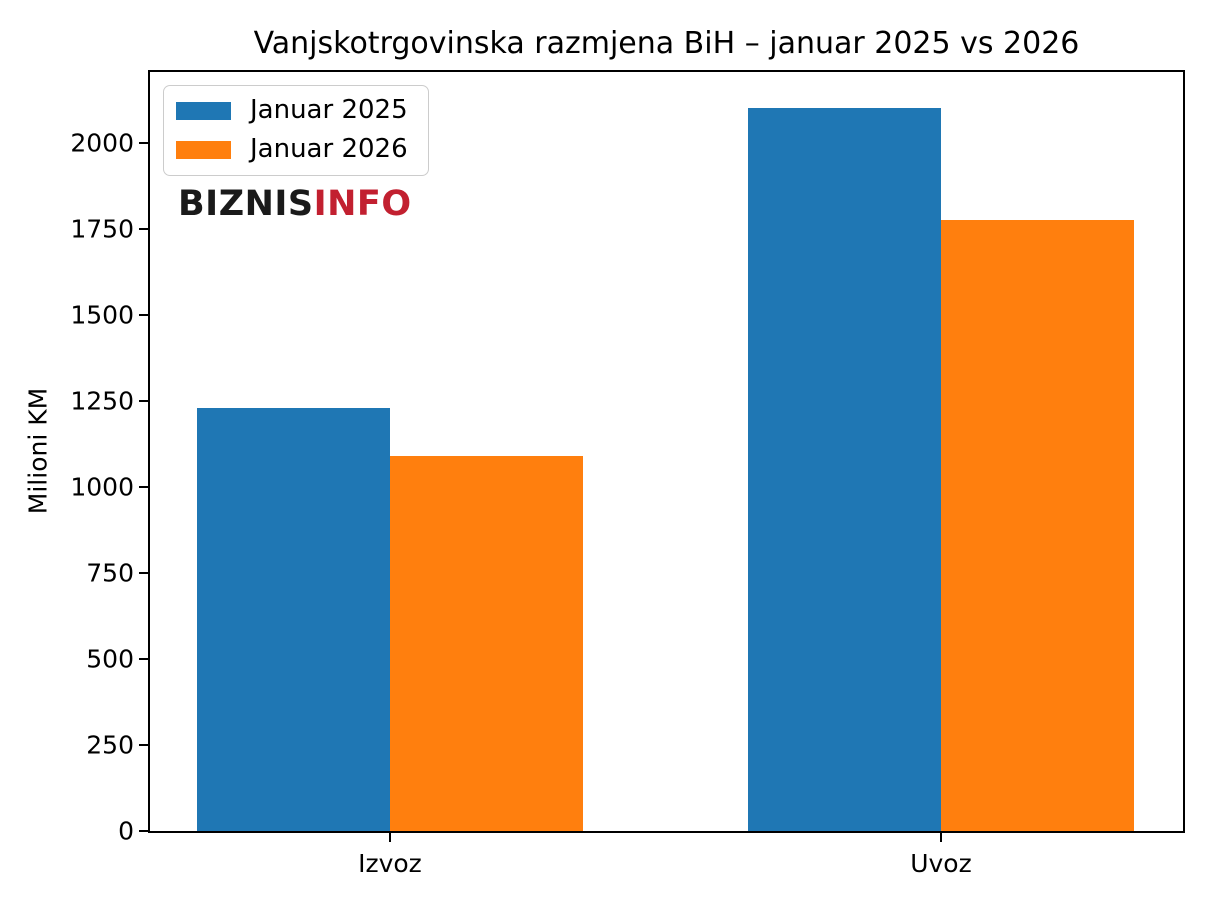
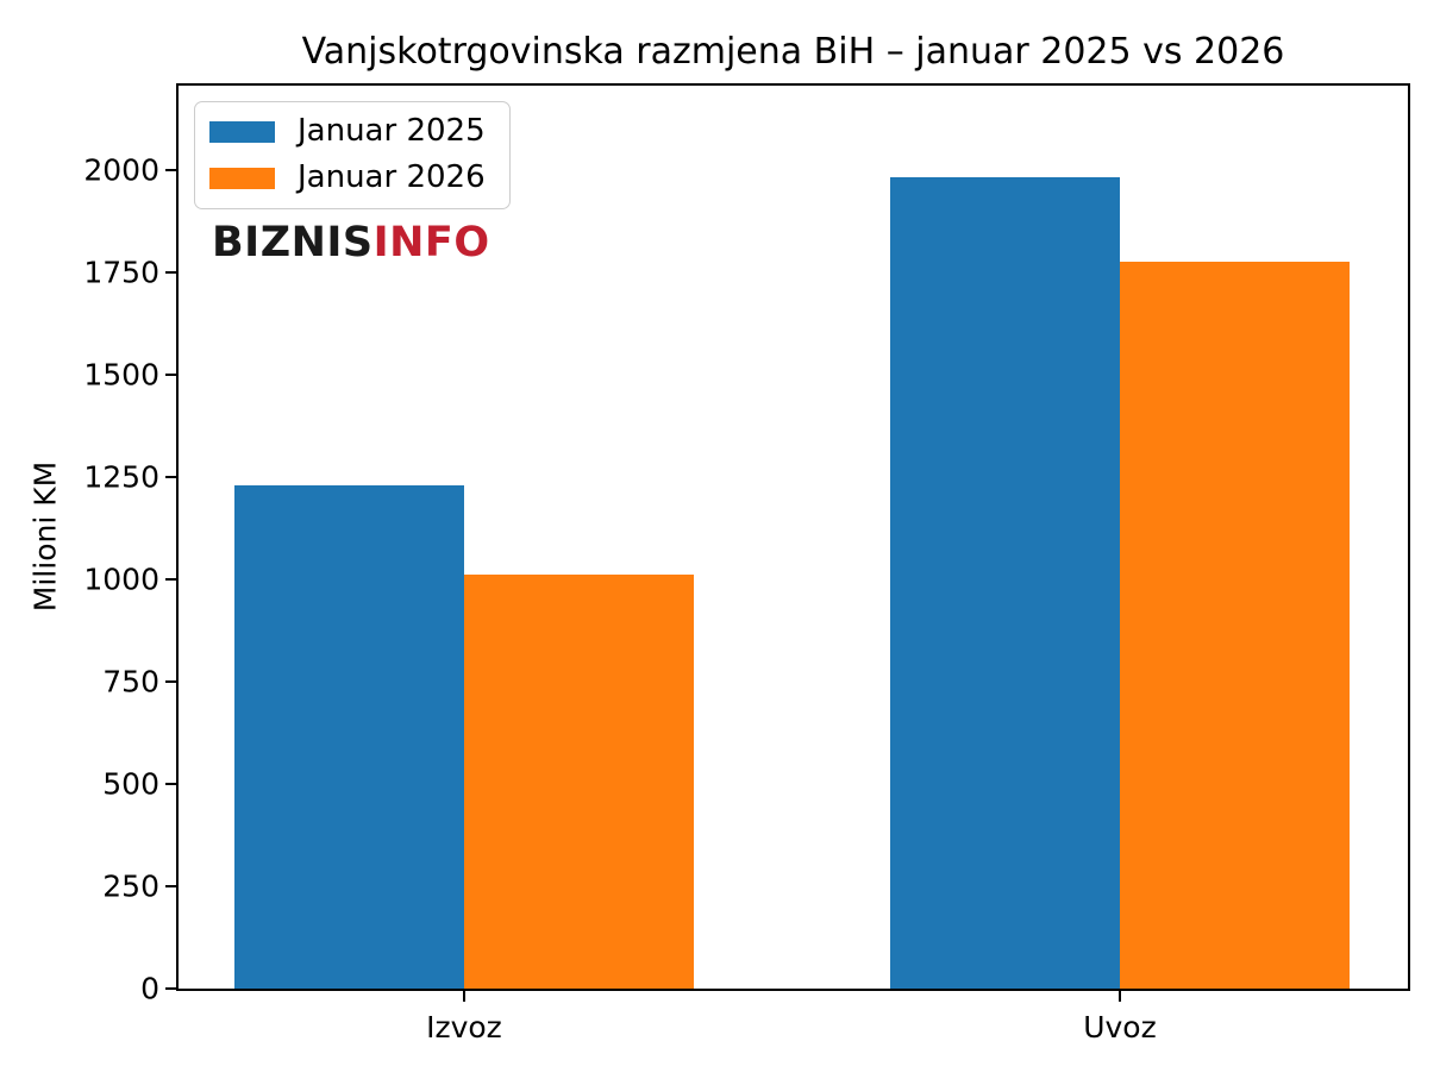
Januar 2026/Izvoz: 1090 -> 1010
Januar 2025/Uvoz: 2100 -> 1980
